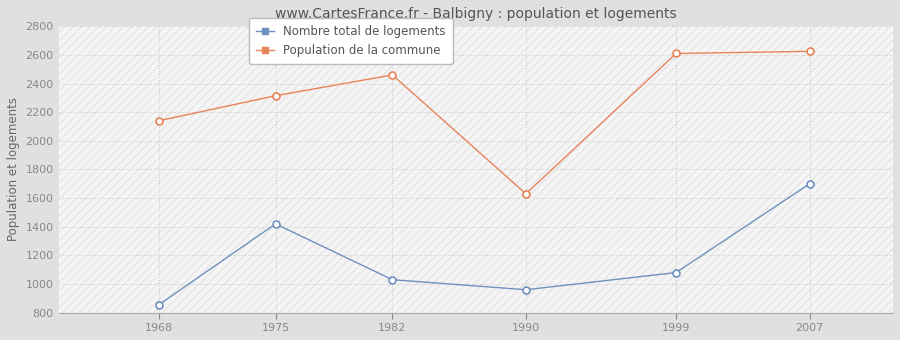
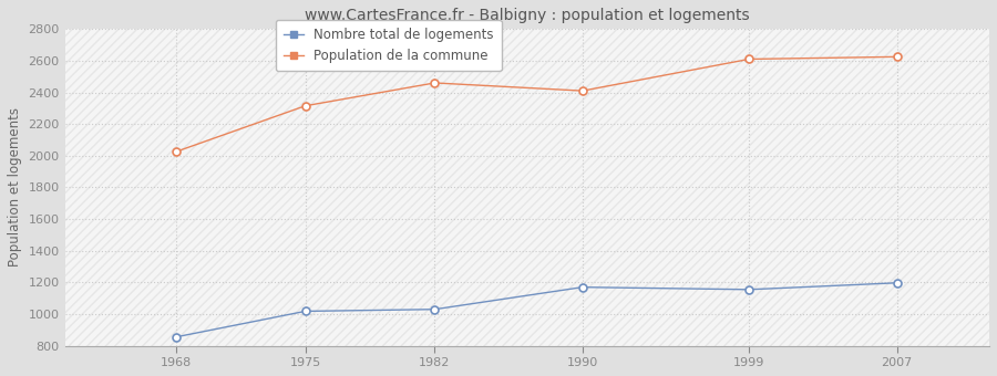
Population de la commune/1968: 2140 -> 2020
Nombre total de logements/1975: 1420 -> 1020
Nombre total de logements/1990: 960 -> 1170
Population de la commune/1990: 1630 -> 2410
Nombre total de logements/1999: 1080 -> 1160
Nombre total de logements/2007: 1700 -> 1200
